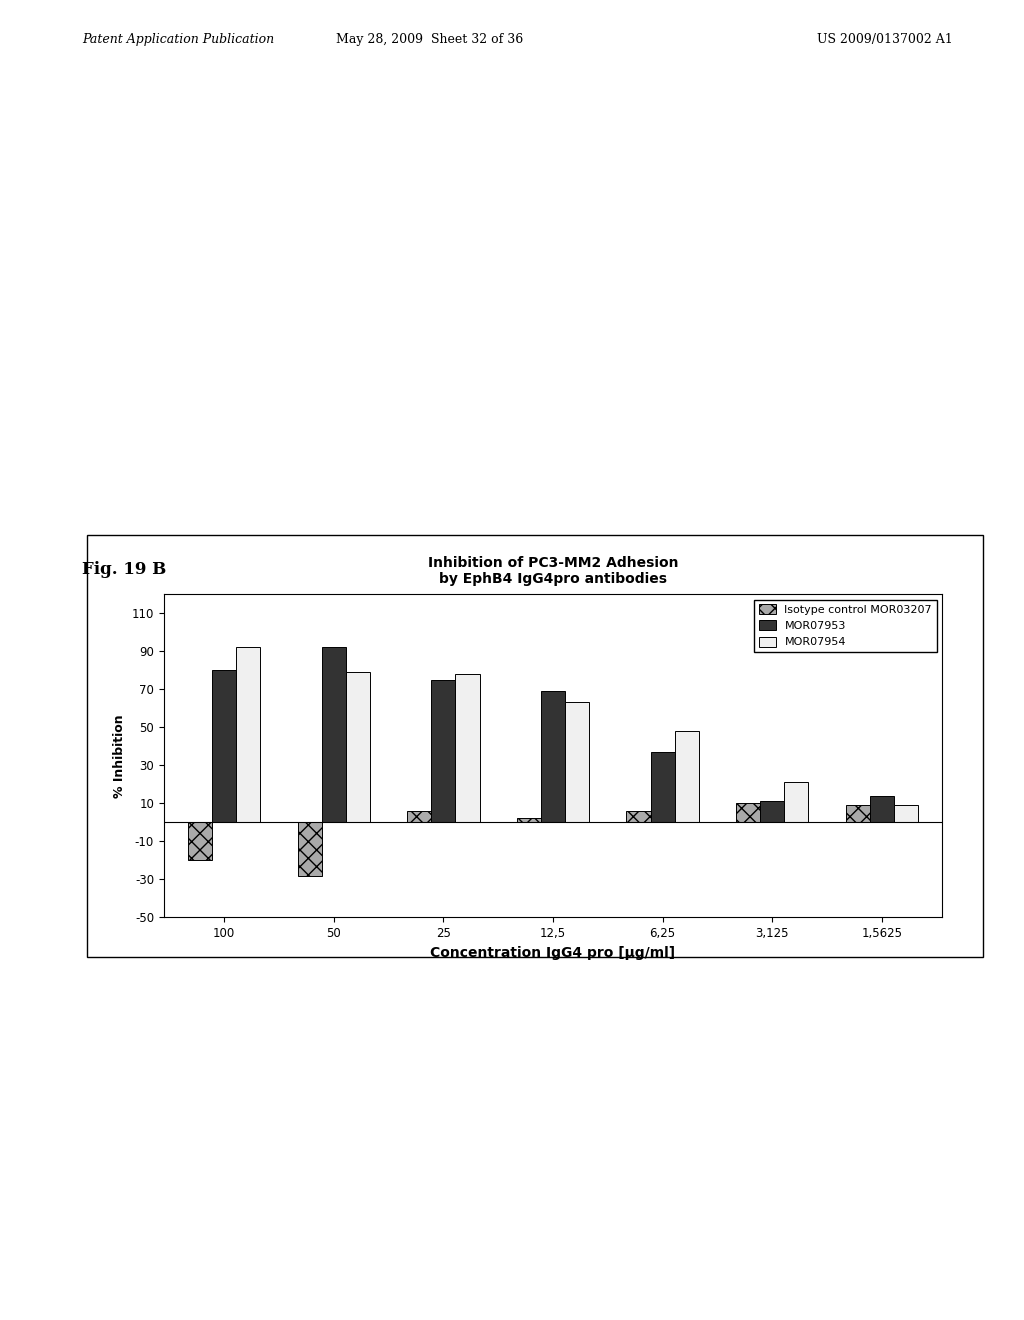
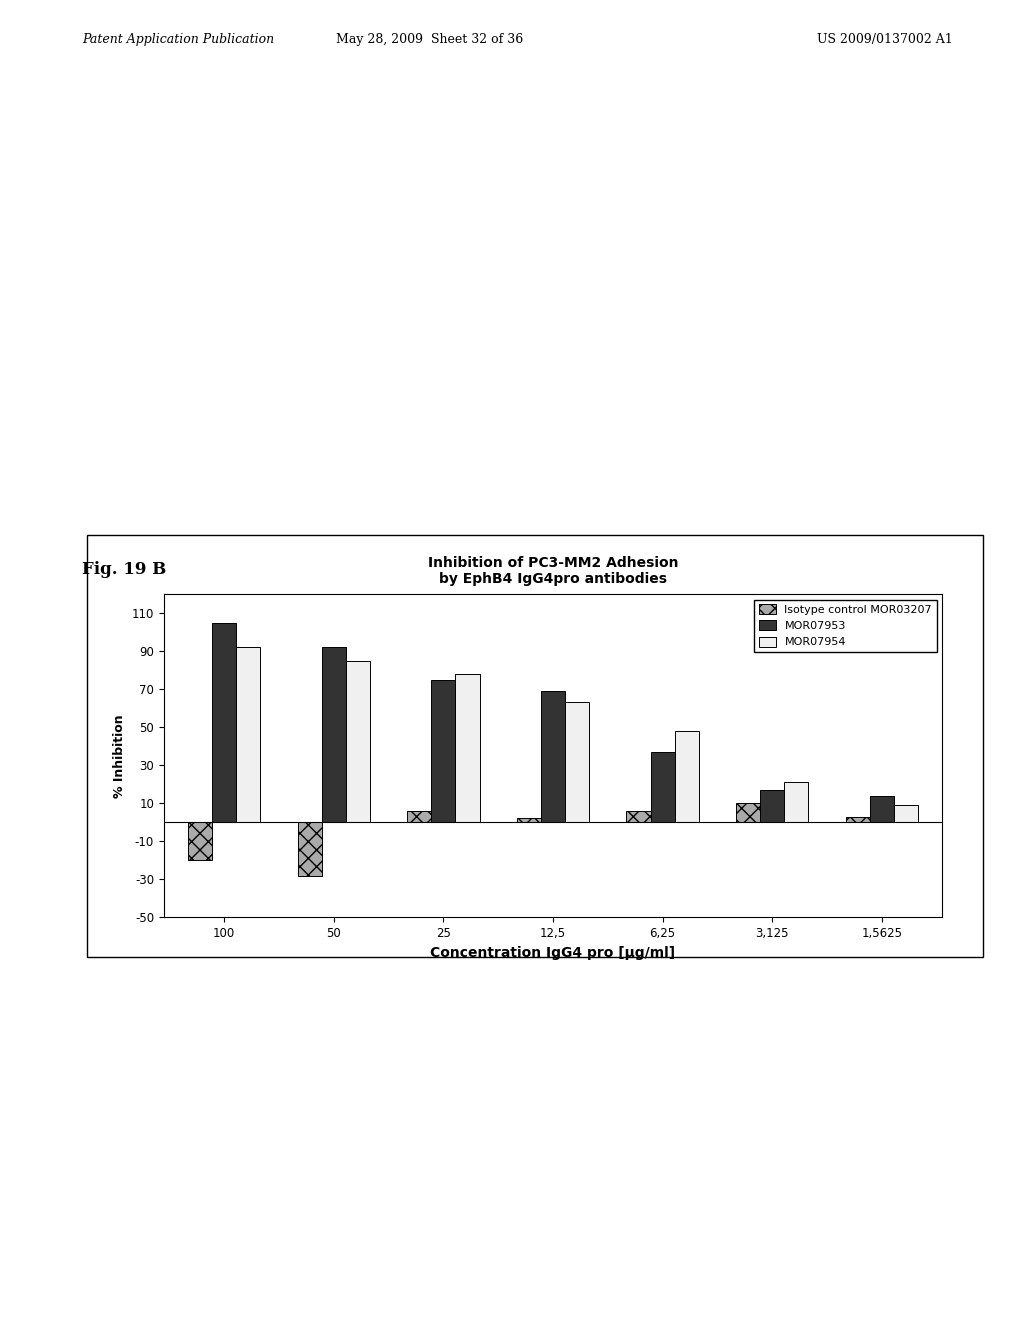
MOR07953/100: 80 -> 105
MOR07954/50: 79 -> 85
MOR07953/3,125: 11 -> 17
Isotype control MOR03207/1,5625: 9 -> 3
